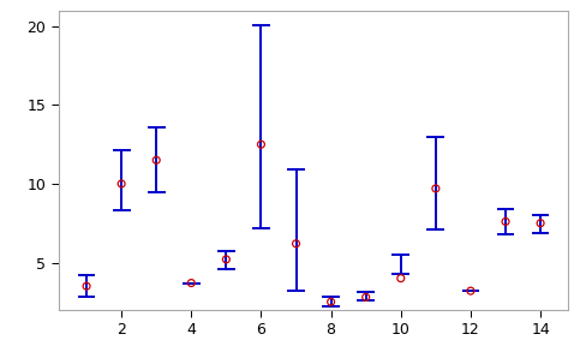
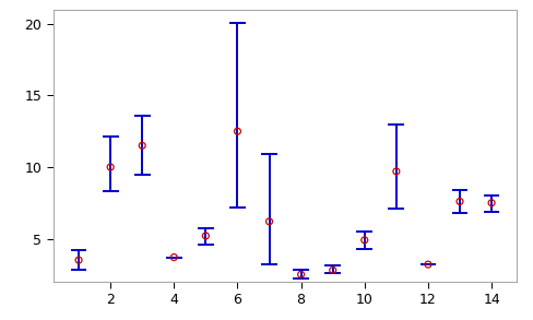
10: 4.0 -> 4.9
